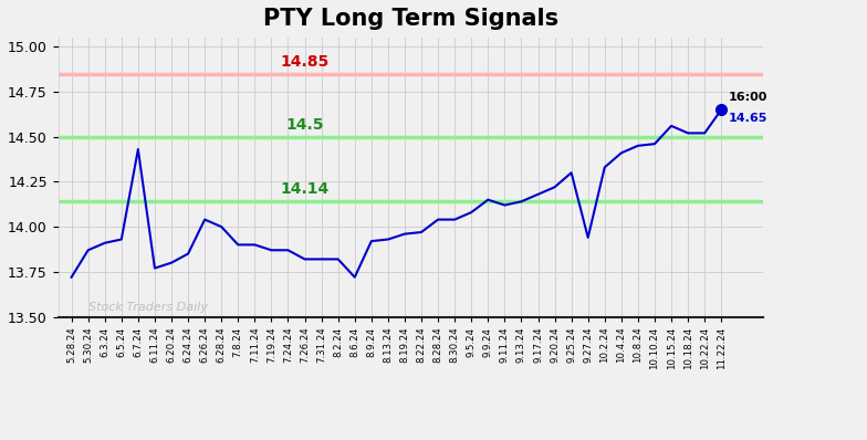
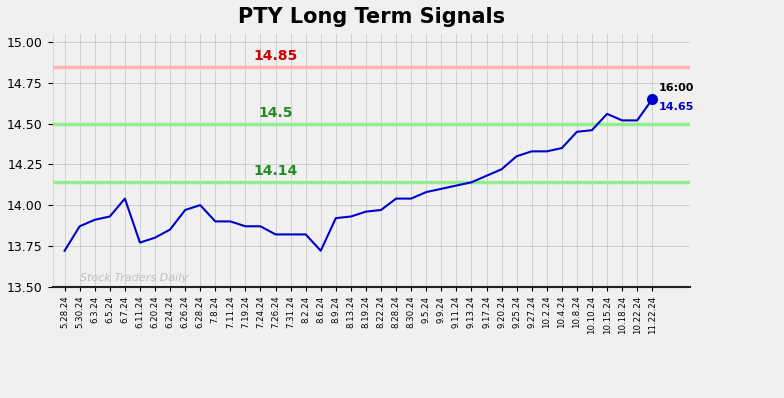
6.7.24: 14.43 -> 14.04
6.26.24: 14.04 -> 13.97
9.9.24: 14.15 -> 14.10
9.27.24: 13.94 -> 14.33
10.4.24: 14.41 -> 14.35
